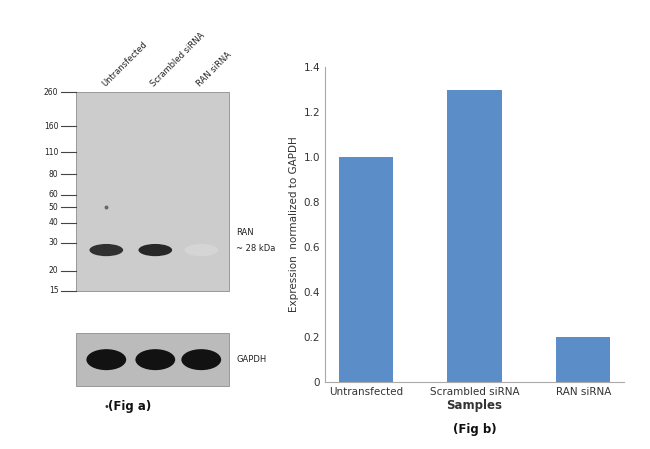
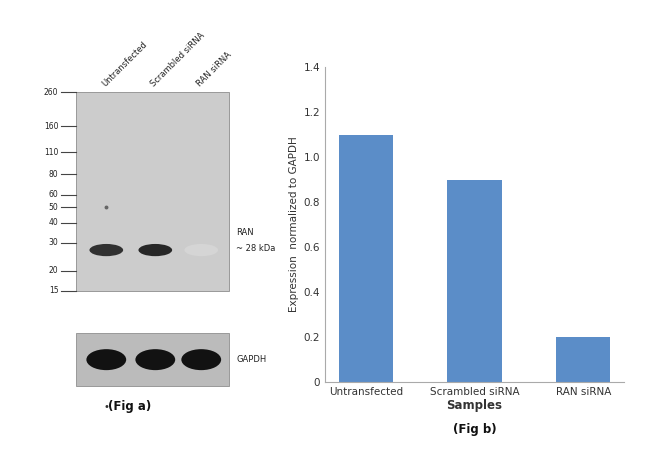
Untransfected: 1.0 -> 1.1
Scrambled siRNA: 1.3 -> 0.9
